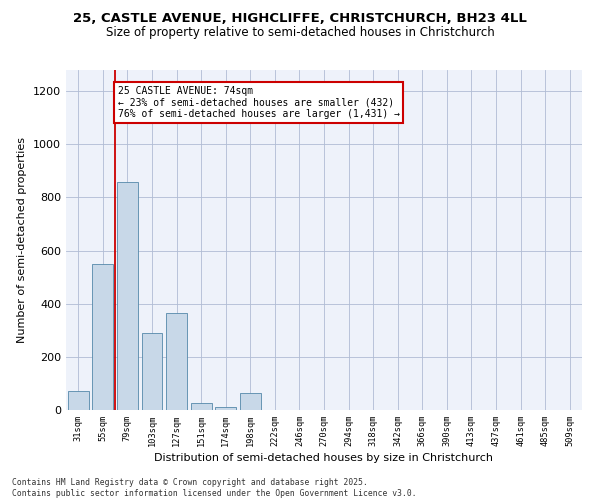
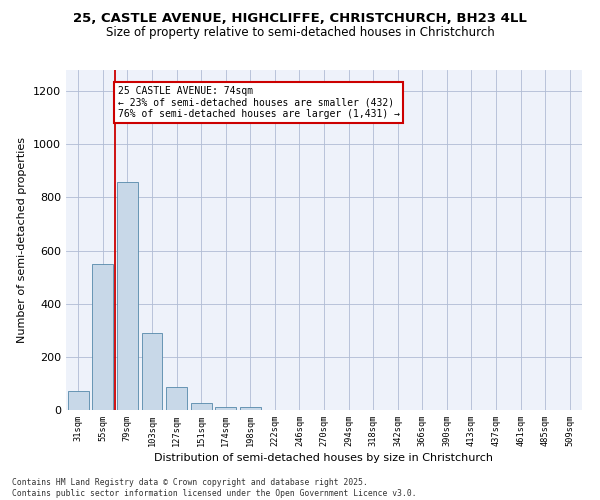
127sqm: 365 -> 85
198sqm: 65 -> 10
